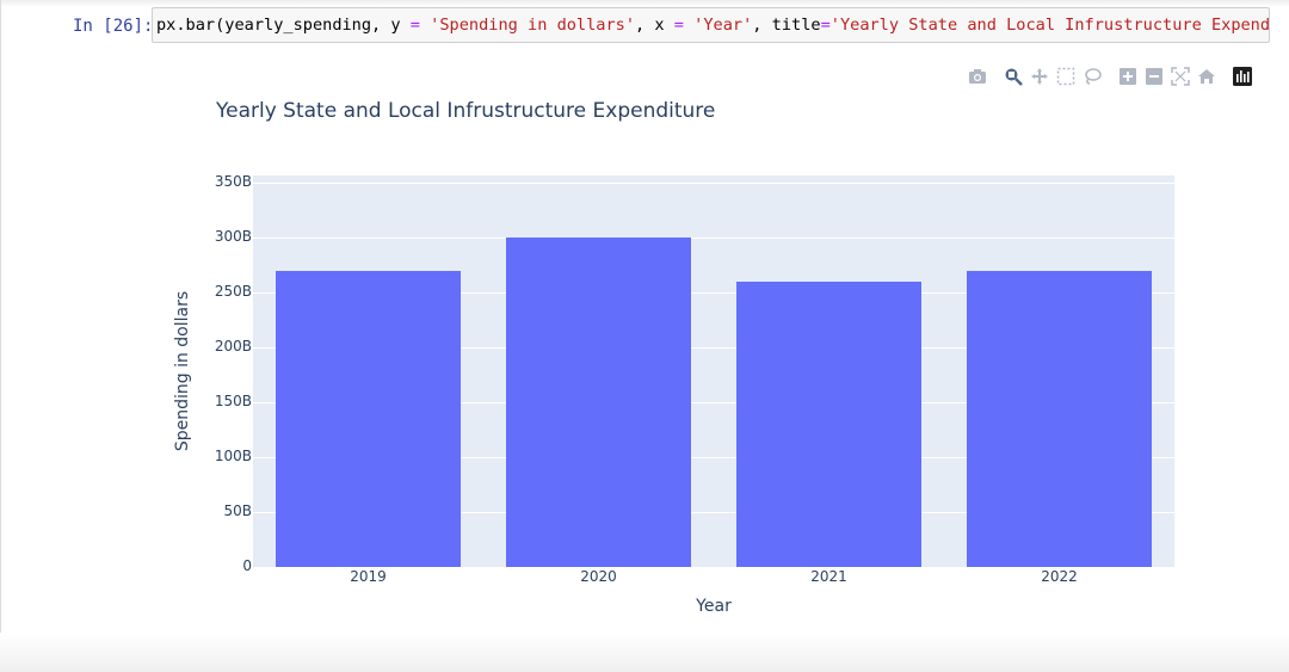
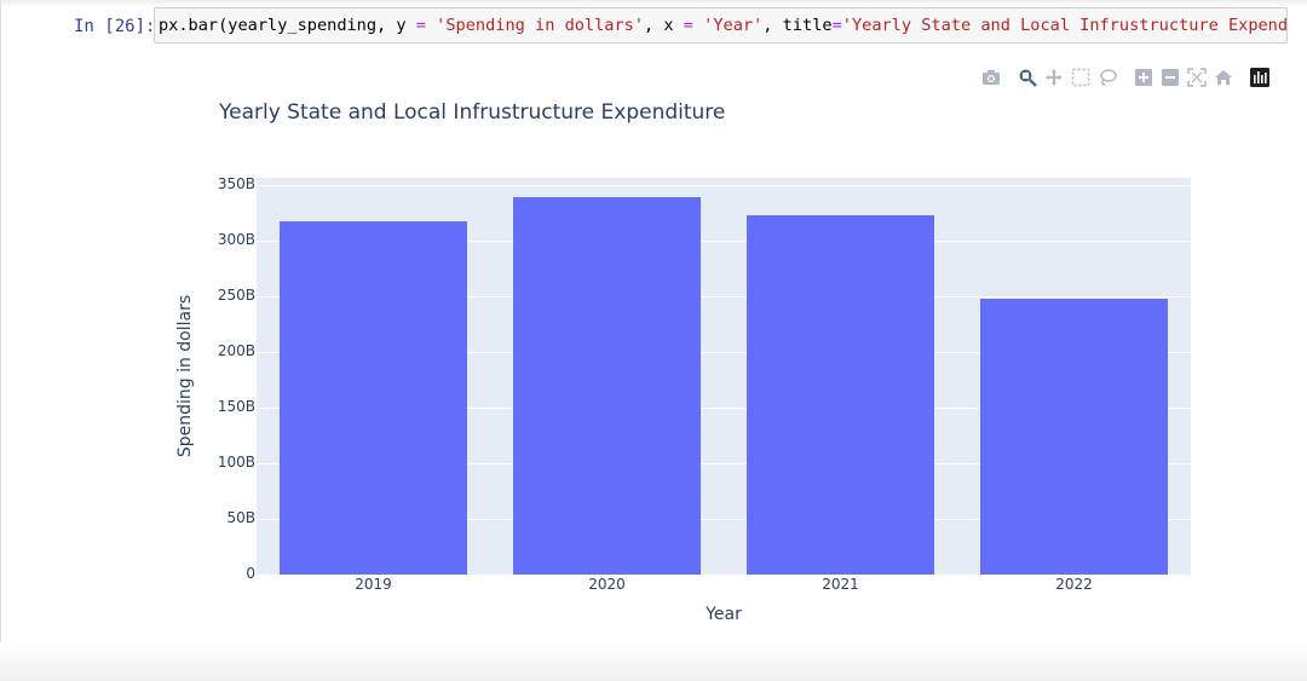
2019: 270B -> 320B
2020: 300B -> 340B
2021: 260B -> 320B
2022: 270B -> 250B
